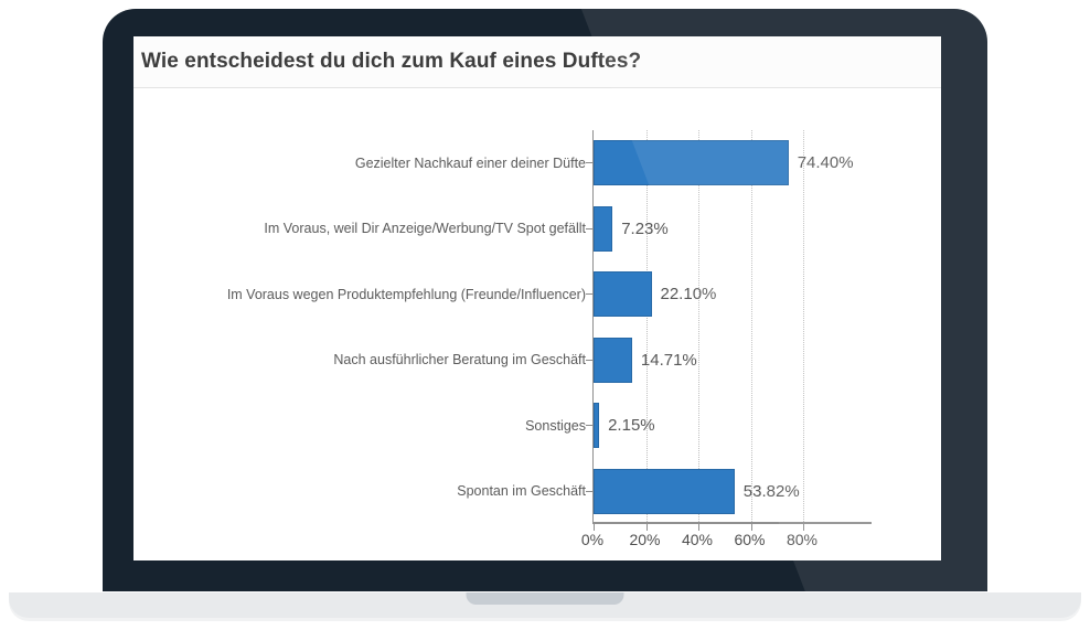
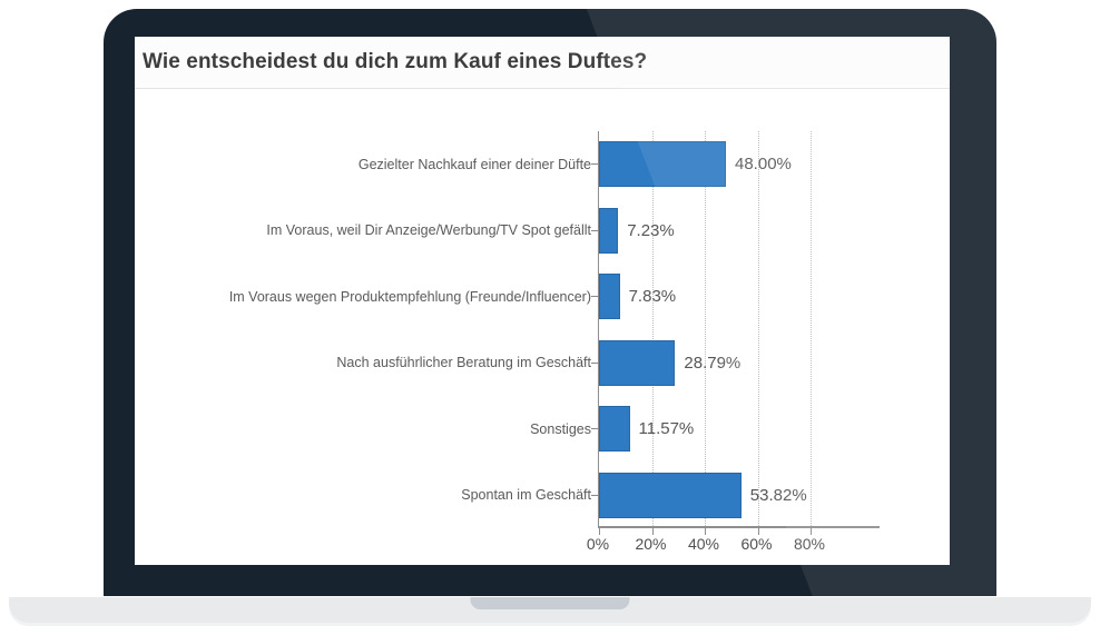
Gezielter Nachkauf einer deiner Düfte: 74.40% -> 48.00%
Im Voraus wegen Produktempfehlung (Freunde/Influencer): 22.10% -> 7.83%
Nach ausführlicher Beratung im Geschäft: 14.71% -> 28.79%
Sonstiges: 2.15% -> 11.57%
